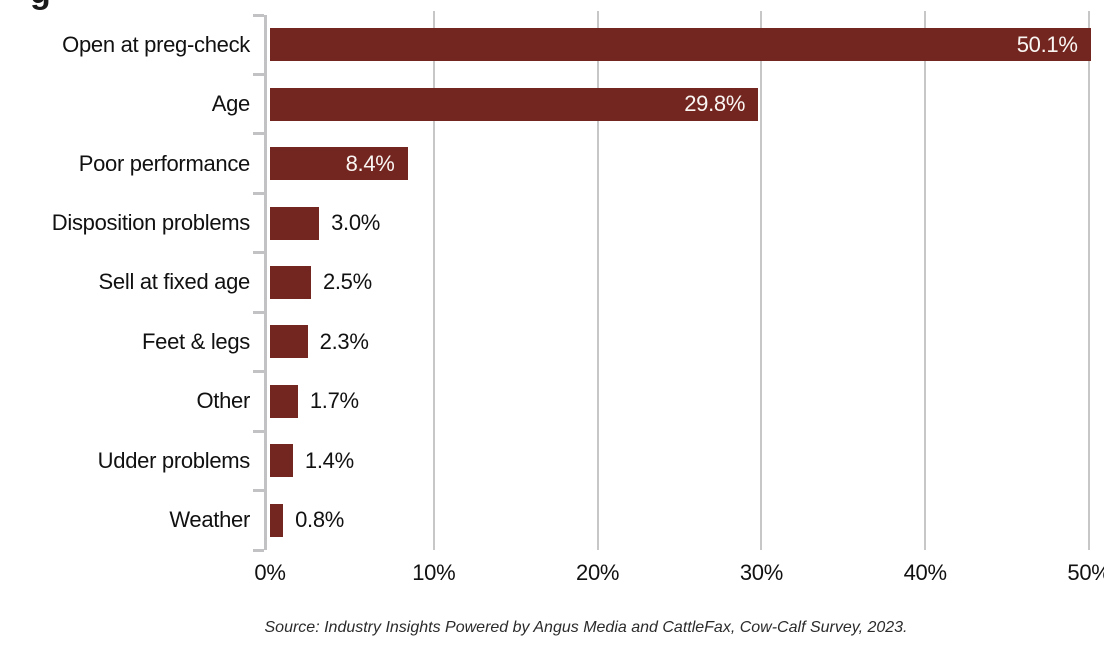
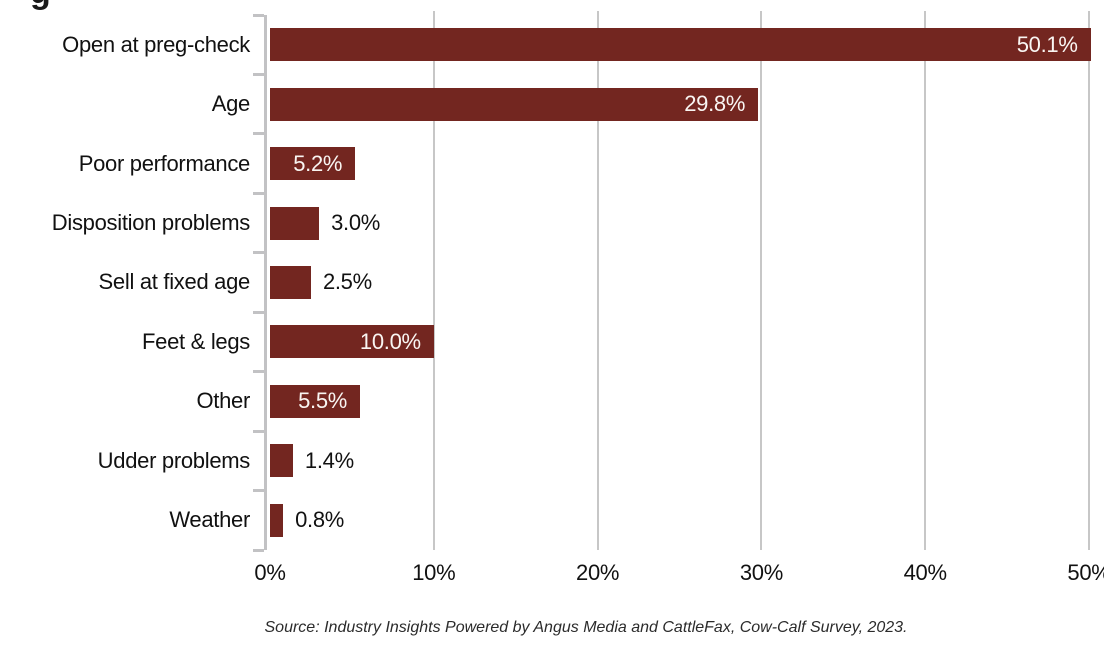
Poor performance: 8.4% -> 5.2%
Feet & legs: 2.3% -> 10.0%
Other: 1.7% -> 5.5%
